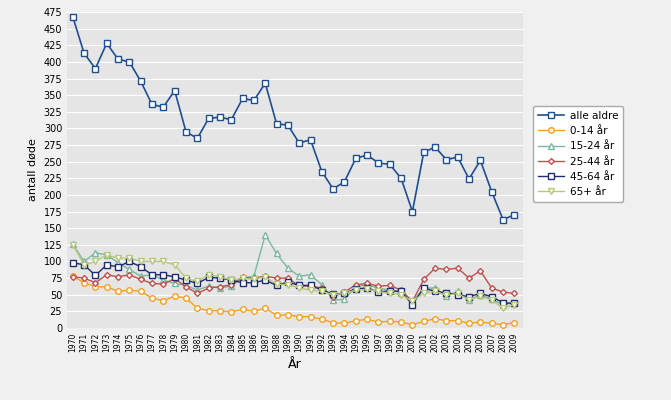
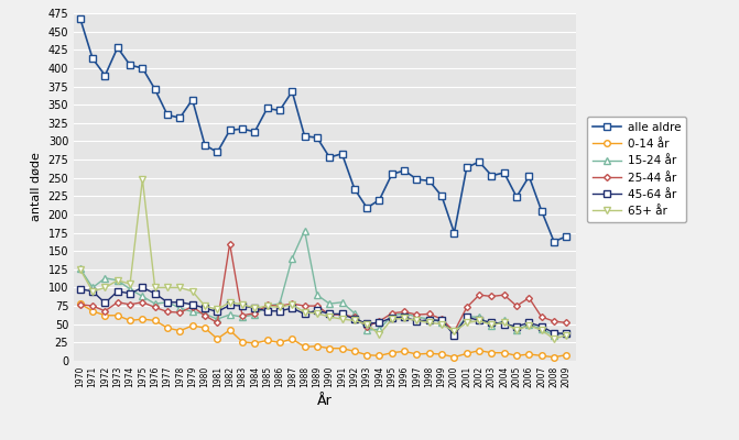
65+ år/1975: 105 -> 248
0-14 år/1982: 26 -> 42
25-44 år/1982: 60 -> 160
15-24 år/1988: 112 -> 178
65+ år/1994: 52 -> 36
